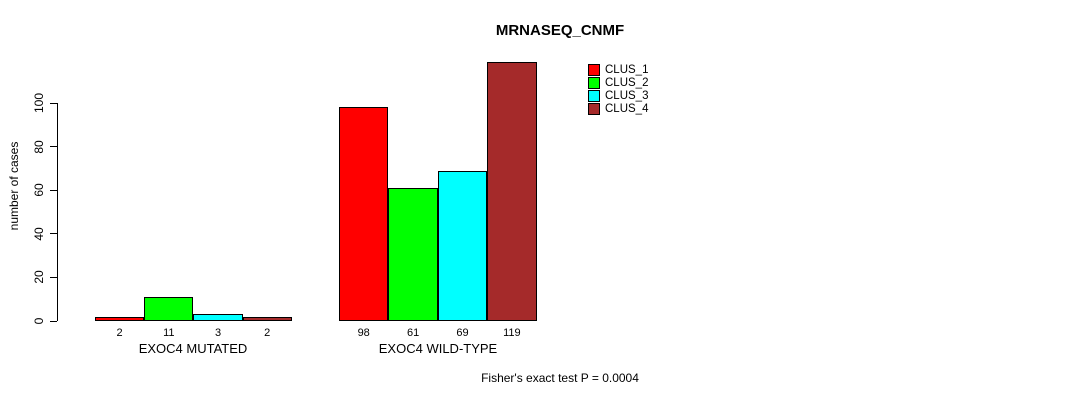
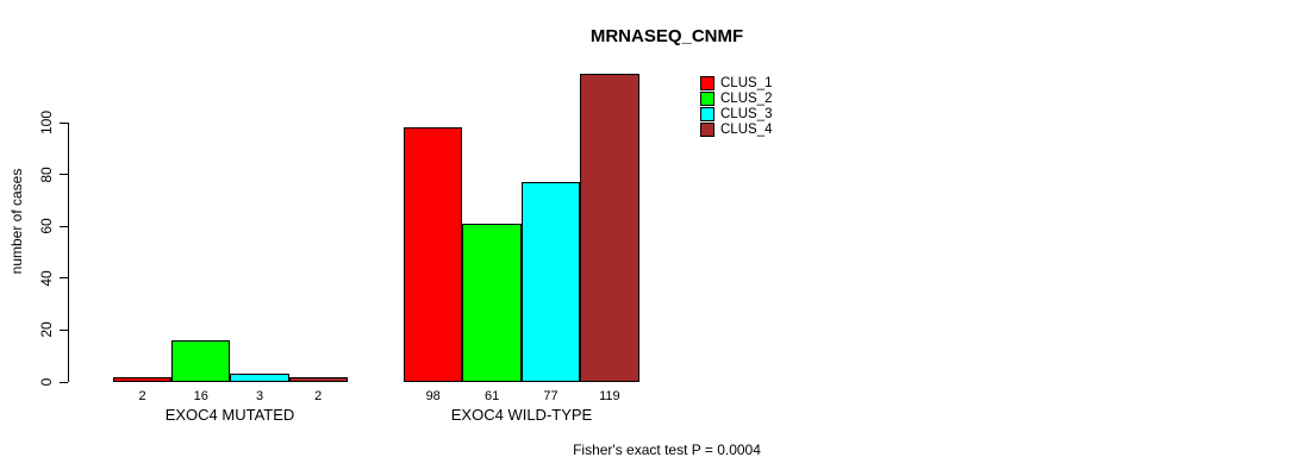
CLUS_2/EXOC4 MUTATED: 11 -> 16
CLUS_3/EXOC4 WILD-TYPE: 69 -> 77
